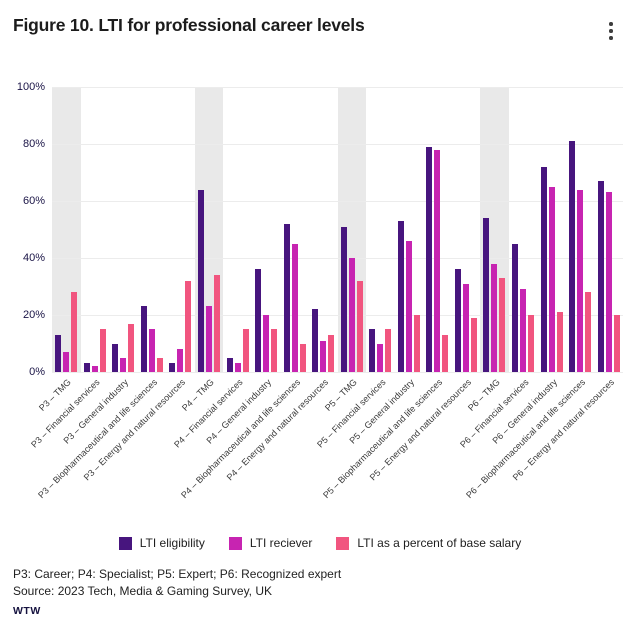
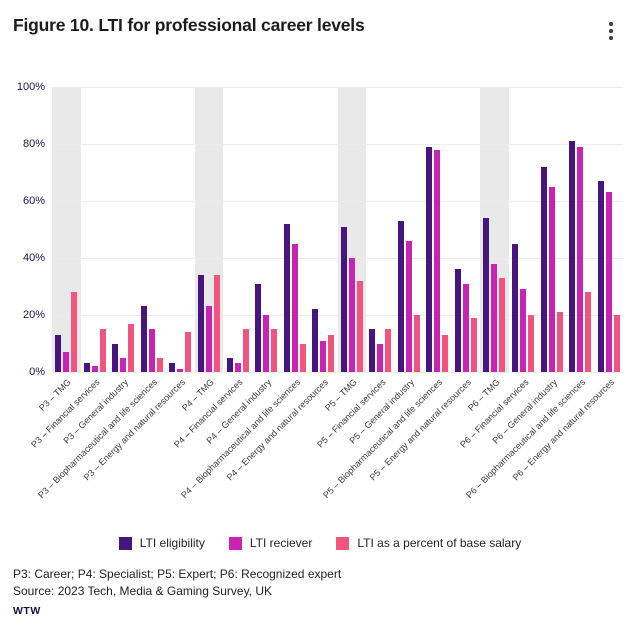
LTI reciever/P3 – Energy and natural resources: 8% -> 1%
LTI as a percent of base salary/P3 – Energy and natural resources: 32% -> 14%
LTI eligibility/P4 – TMG: 64% -> 34%
LTI eligibility/P4 – General industry: 36% -> 31%
LTI reciever/P6 – Biopharmaceutical and life sciences: 64% -> 79%
